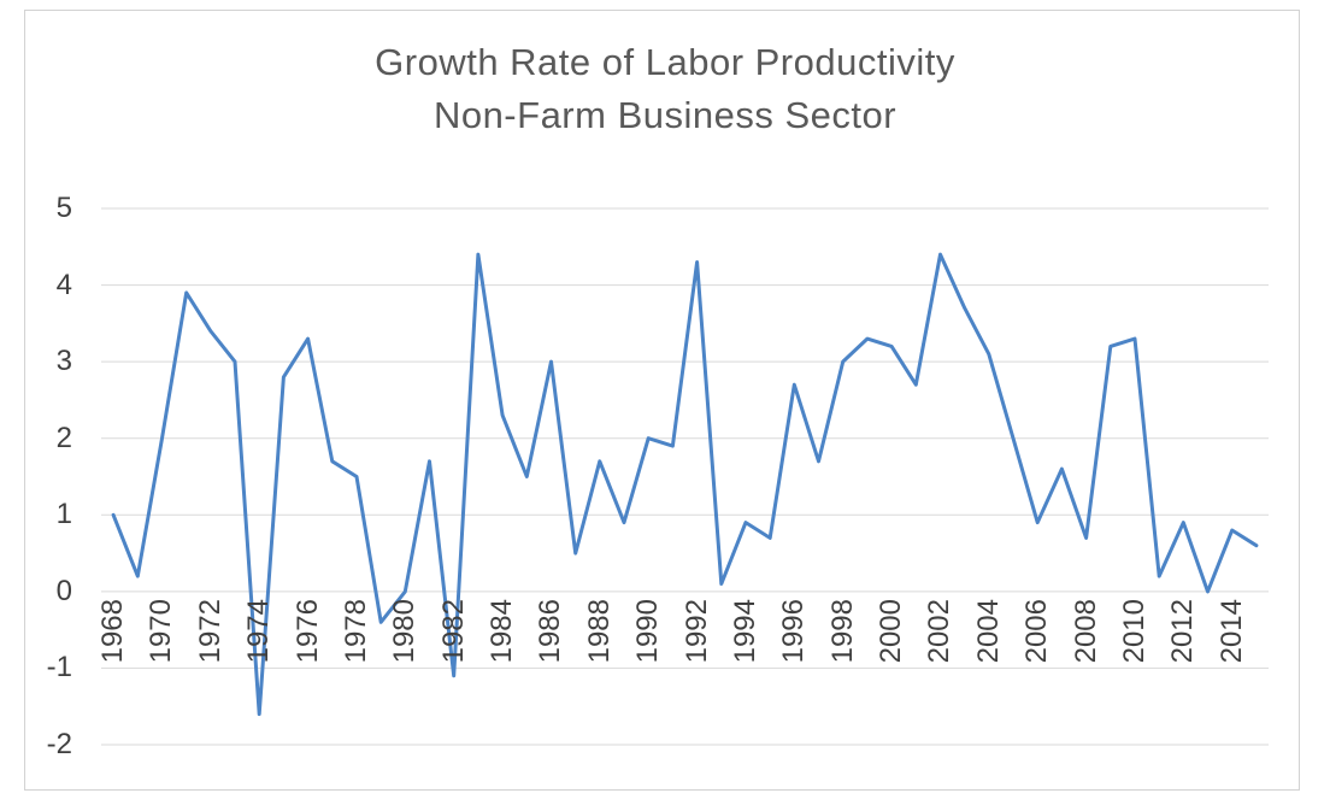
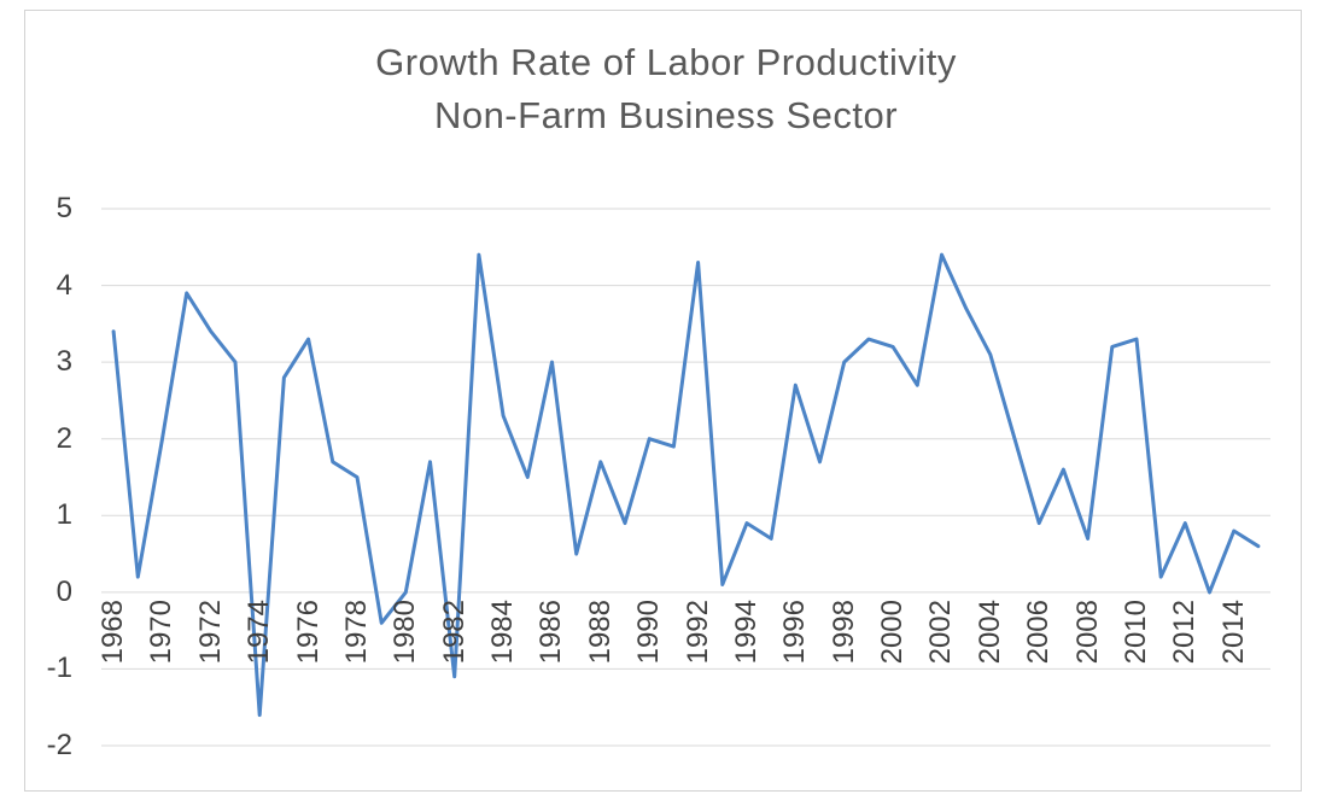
1968: 1.0 -> 3.4
